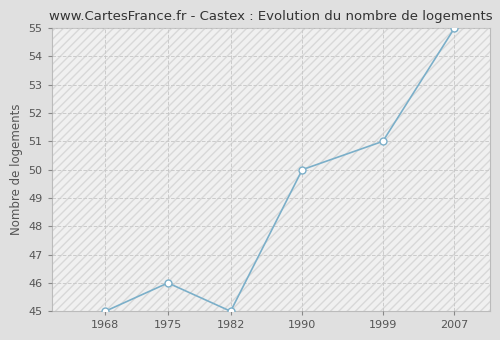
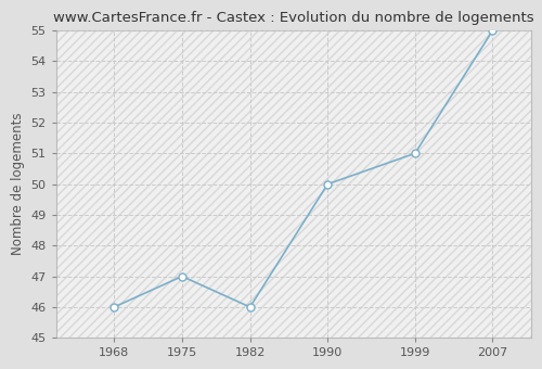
1968: 45 -> 46
1975: 46 -> 47
1982: 45 -> 46
